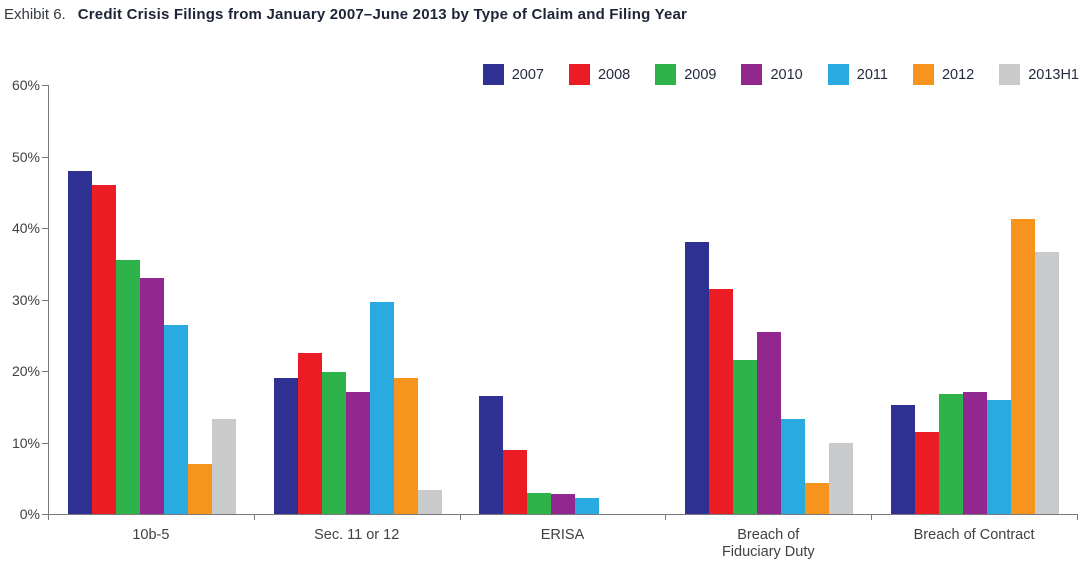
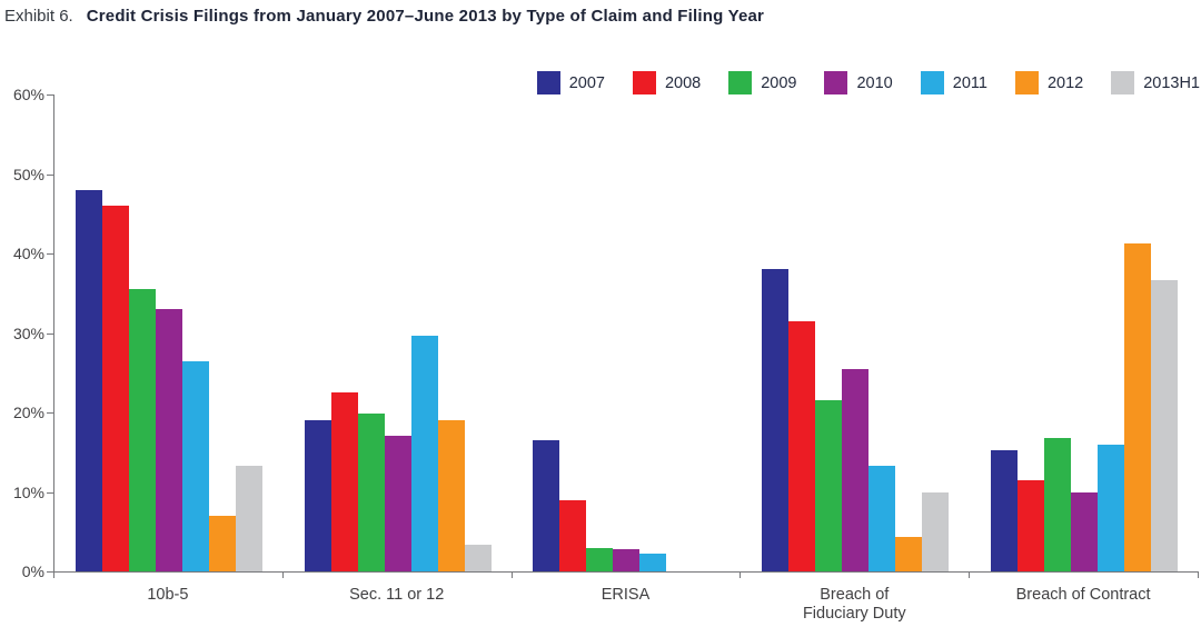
2010/Breach of Contract: 17% -> 10%
